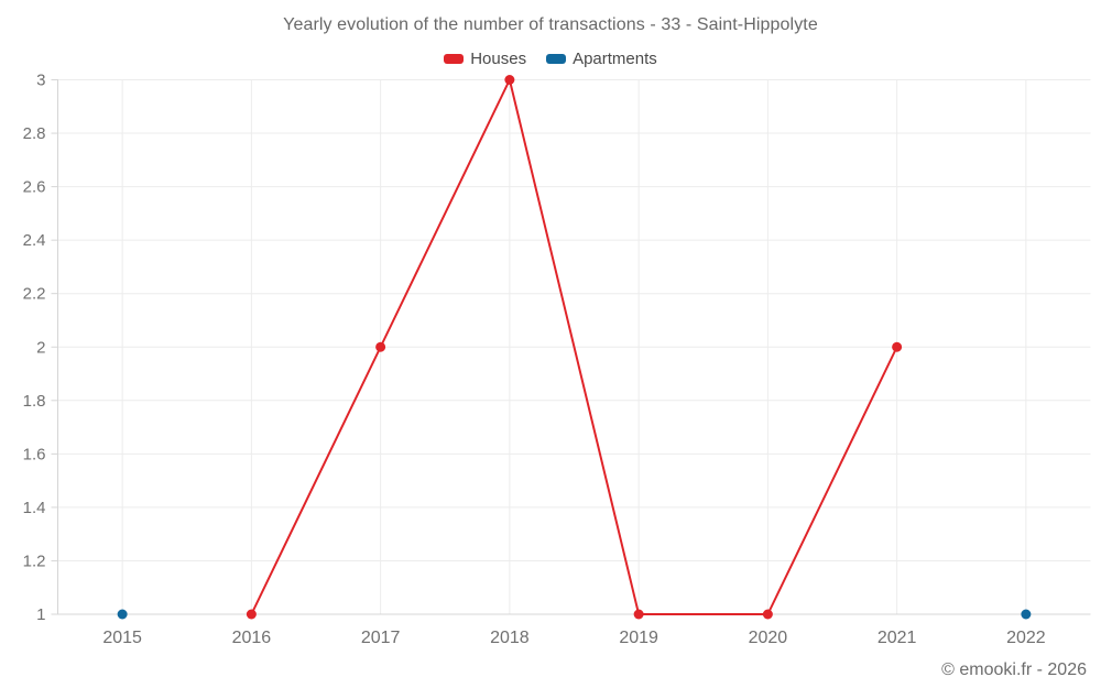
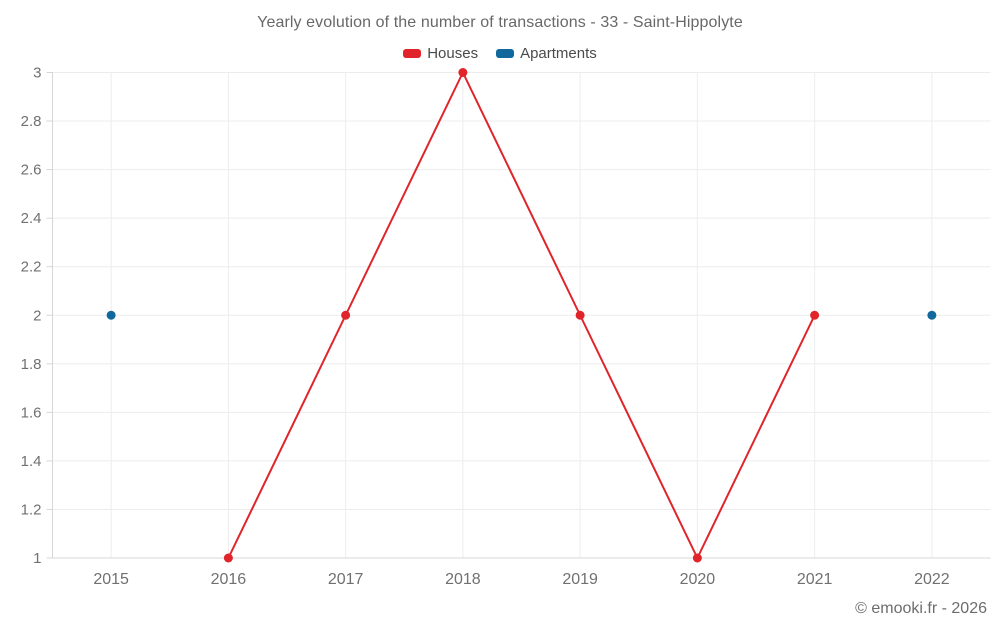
Apartments/2015: 1 -> 2
Houses/2019: 1 -> 2
Apartments/2022: 1 -> 2
